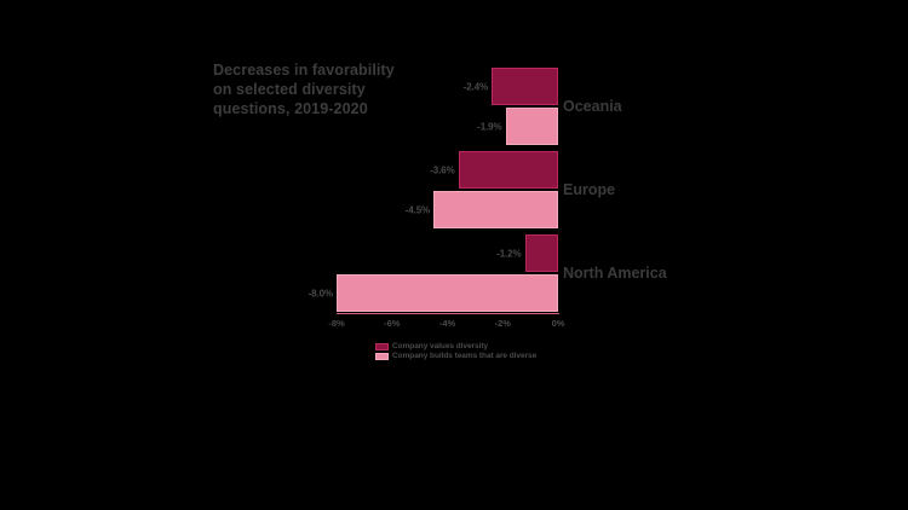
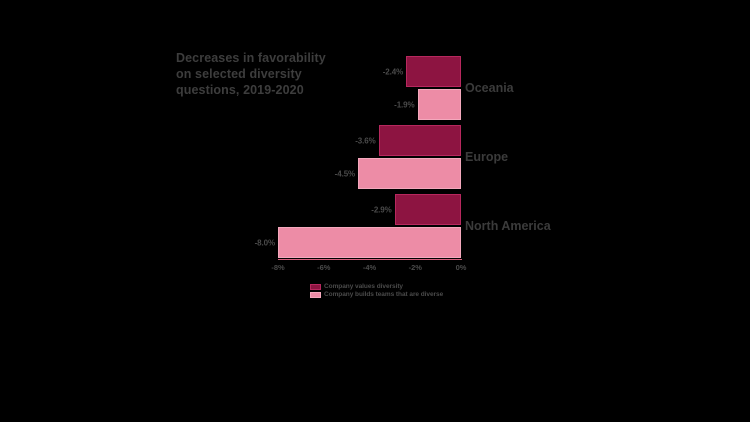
Company values diversity/North America: -1.2% -> -2.9%
